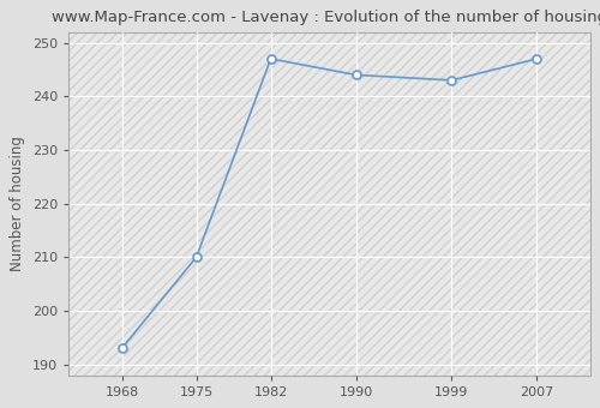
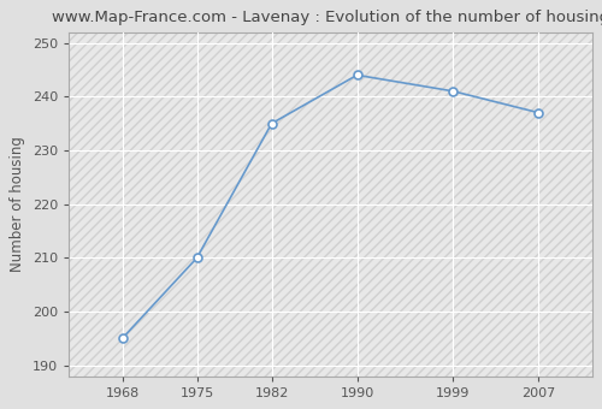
1968: 193 -> 195
1982: 247 -> 235
1999: 243 -> 241
2007: 247 -> 237
